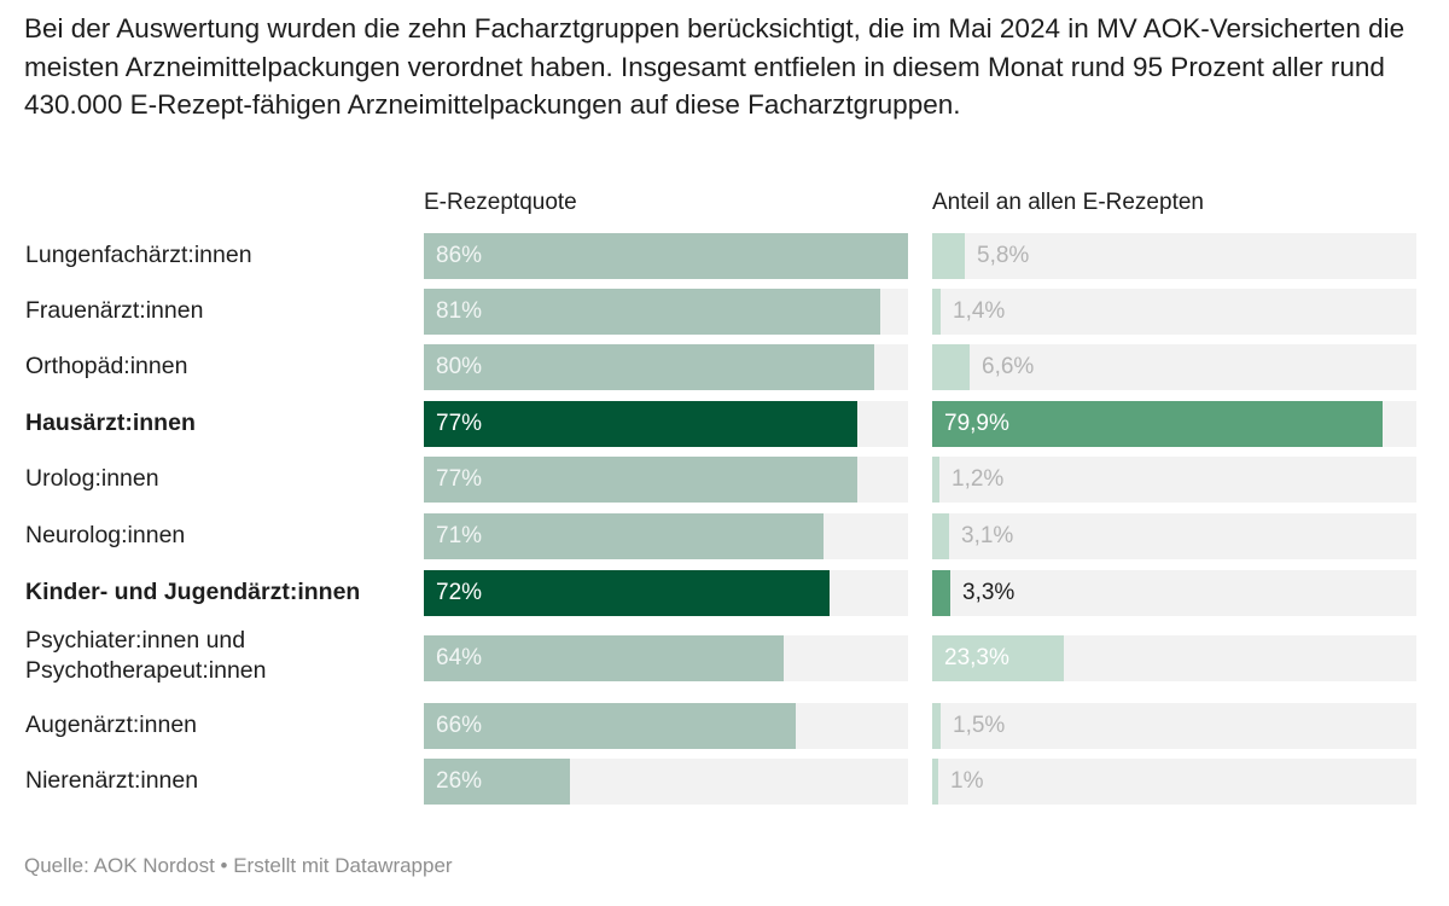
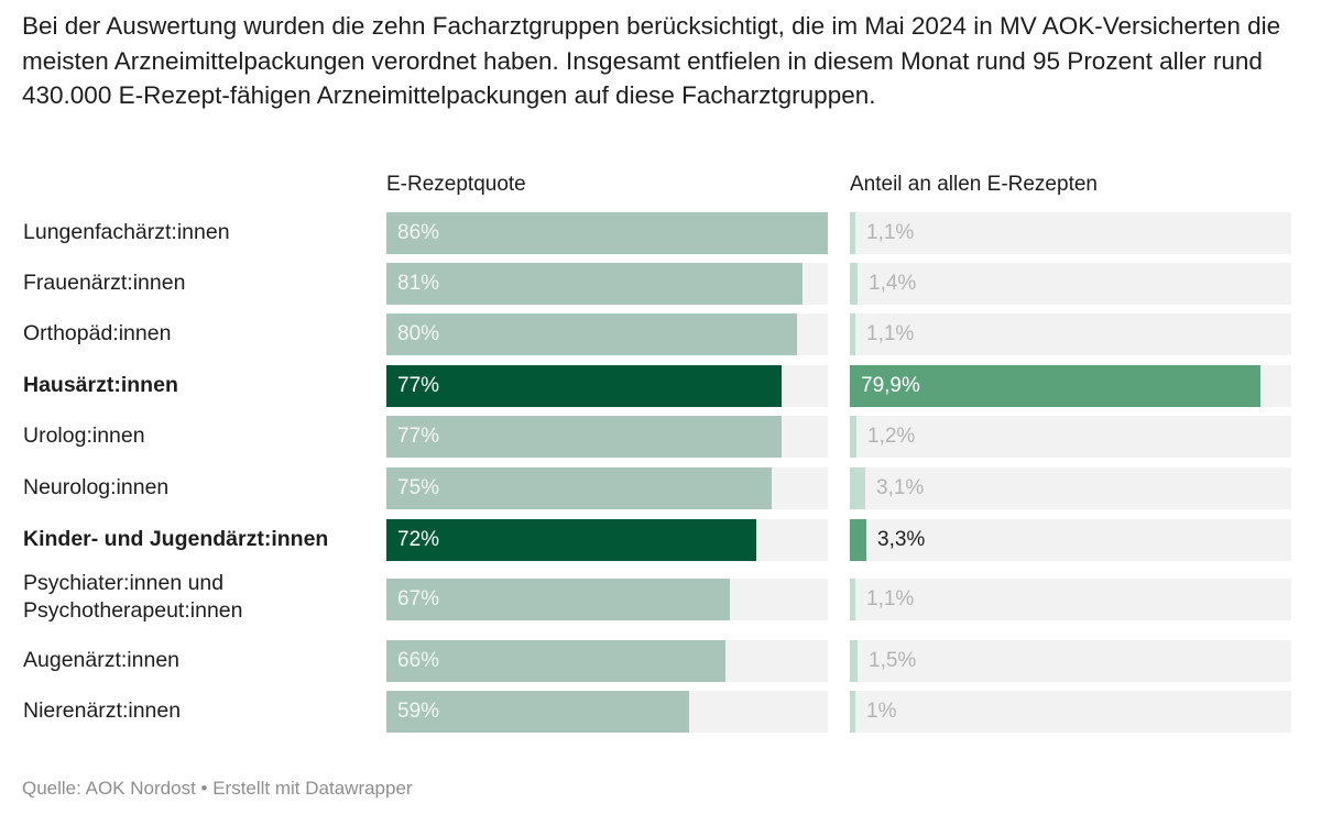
Anteil an allen E-Rezepten/Lungenfachärzt:innen: 5,8% -> 1,1%
Anteil an allen E-Rezepten/Orthopäd:innen: 6,6% -> 1,1%
E-Rezeptquote/Neurolog:innen: 71% -> 75%
E-Rezeptquote/Psychiater:innen und Psychotherapeut:innen: 64% -> 67%
Anteil an allen E-Rezepten/Psychiater:innen und Psychotherapeut:innen: 23,3% -> 1,1%
E-Rezeptquote/Nierenärzt:innen: 26% -> 59%
